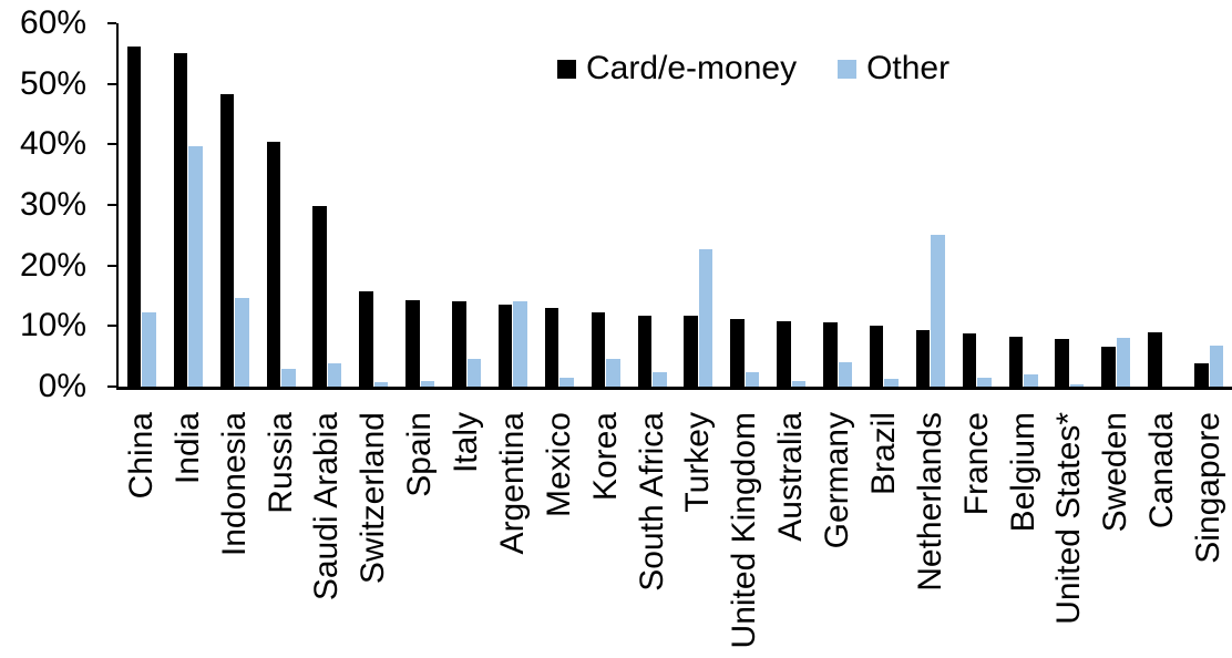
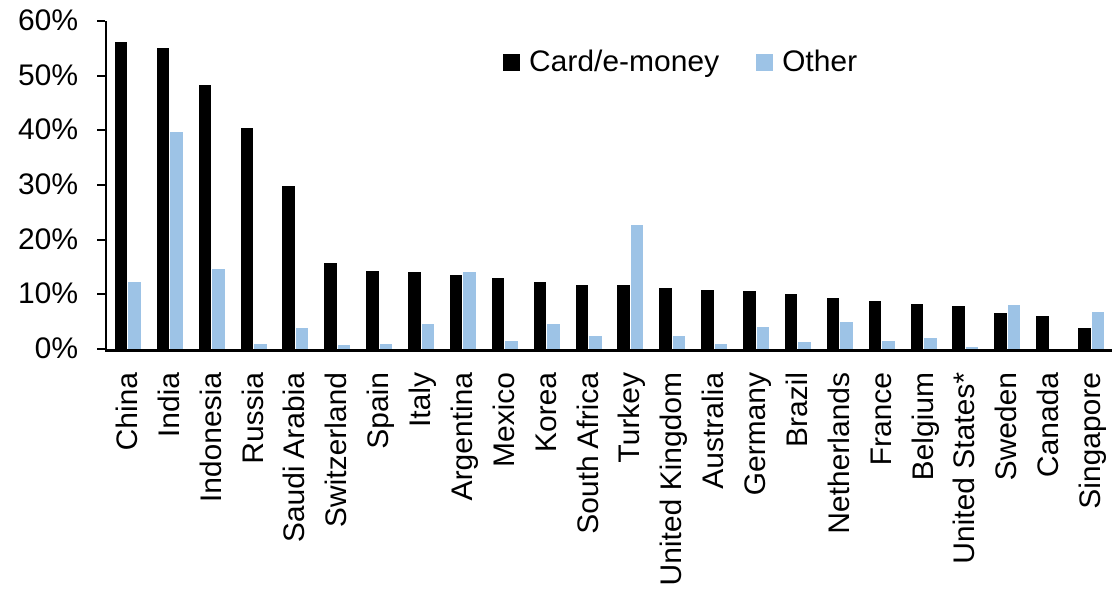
Other/Russia: 3% -> 1%
Other/Netherlands: 25% -> 5%
Card/e-money/Canada: 9% -> 6%
